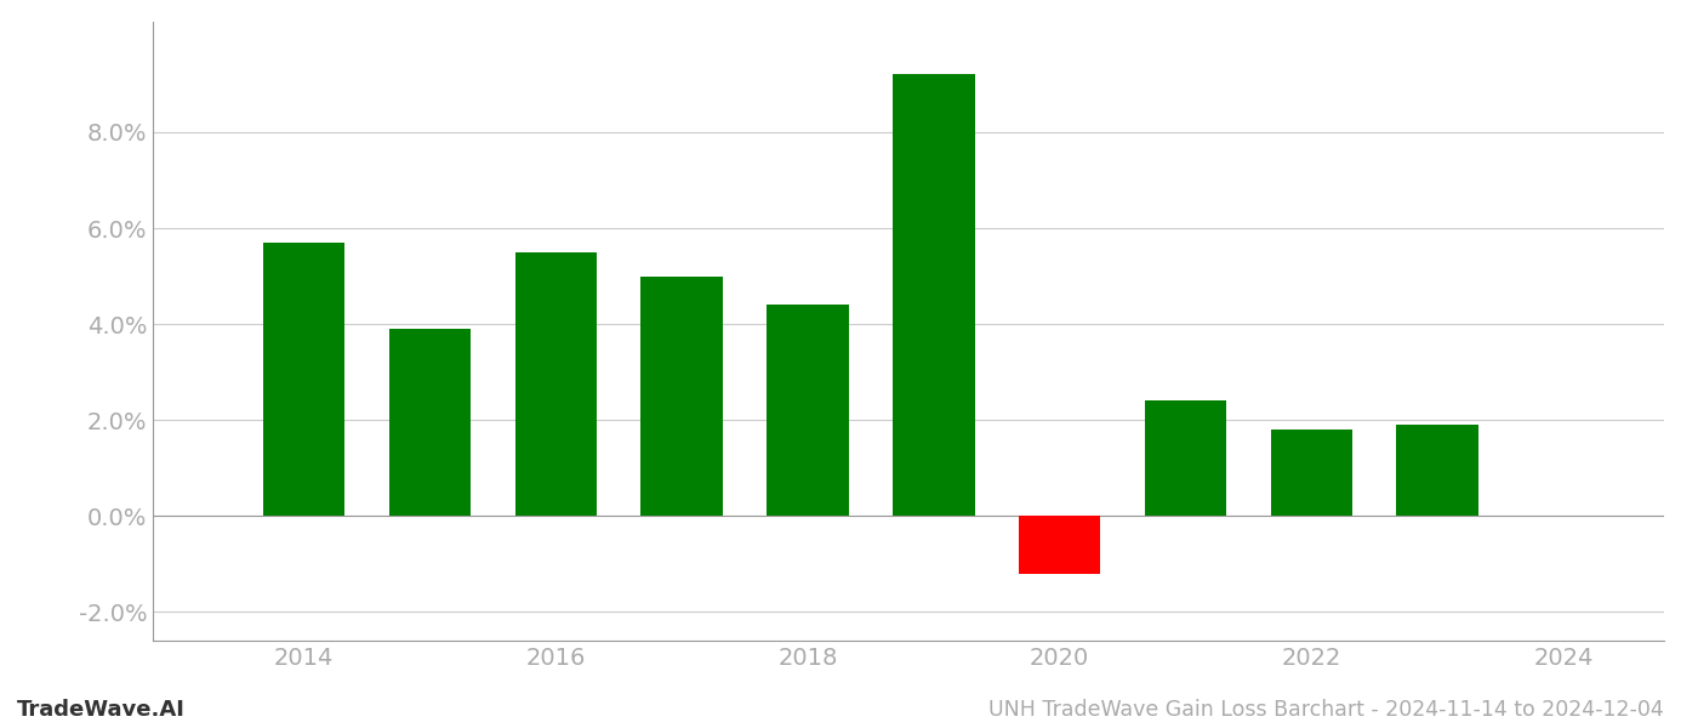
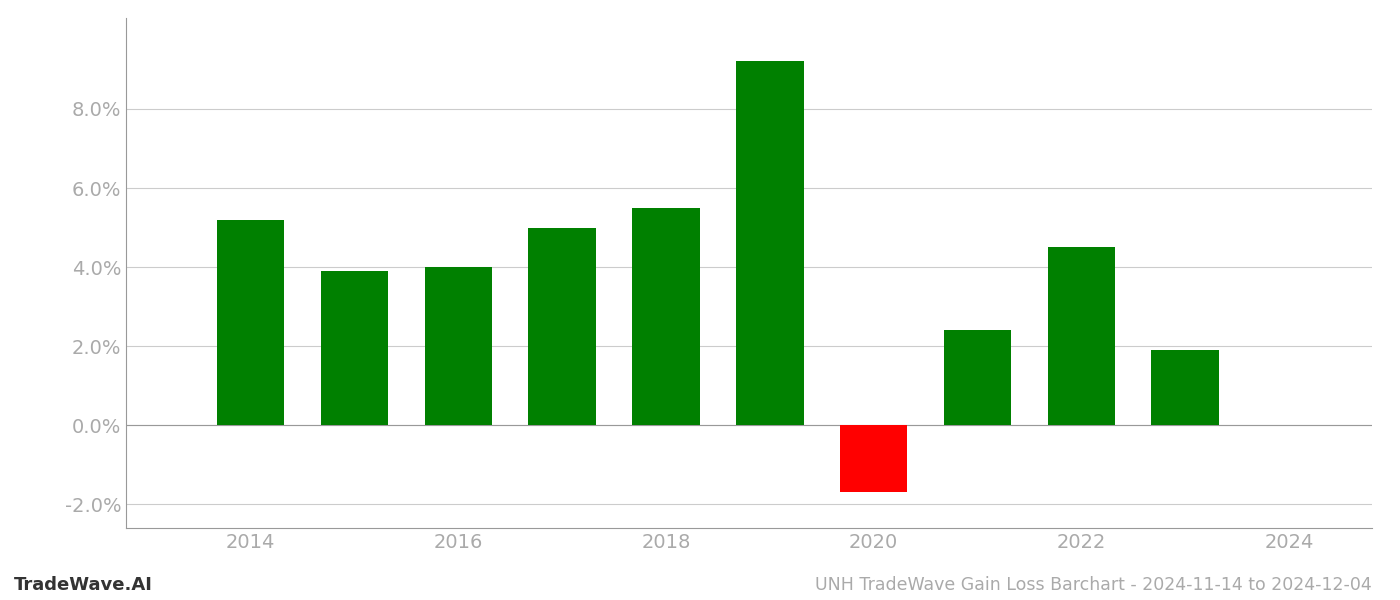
2014: 5.7% -> 5.2%
2016: 5.5% -> 4.0%
2018: 4.4% -> 5.5%
2020: -1.2% -> -1.7%
2022: 1.8% -> 4.5%
